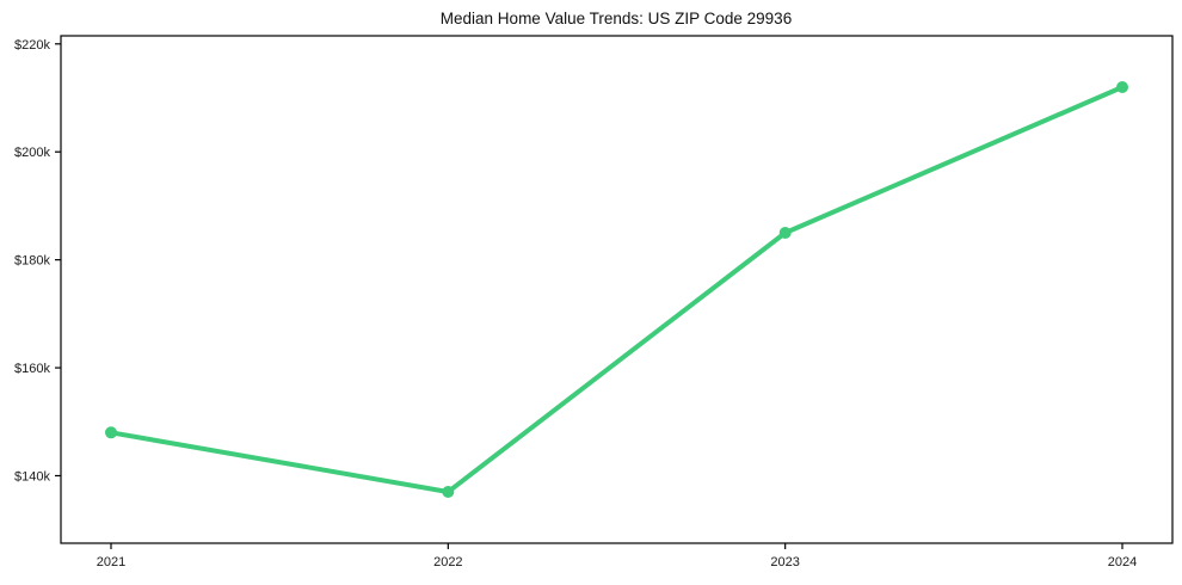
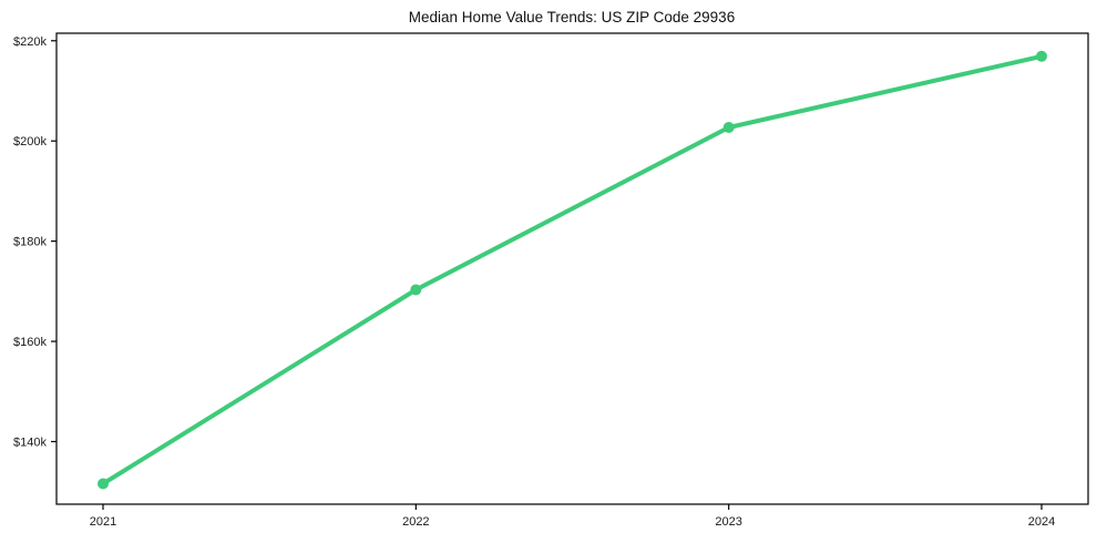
2021: $148k -> $132k
2022: $137k -> $170k
2023: $185k -> $203k
2024: $212k -> $217k
